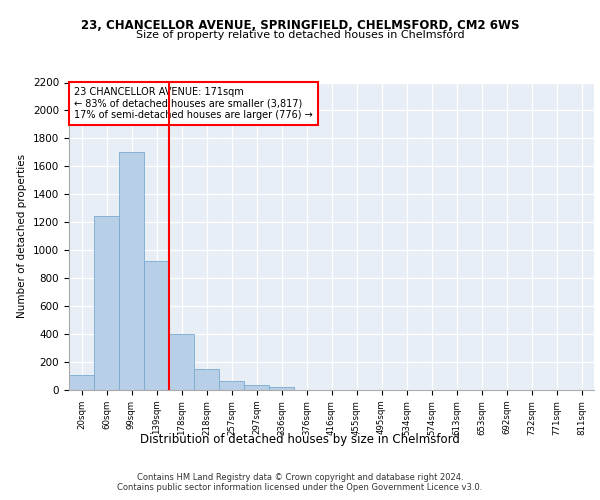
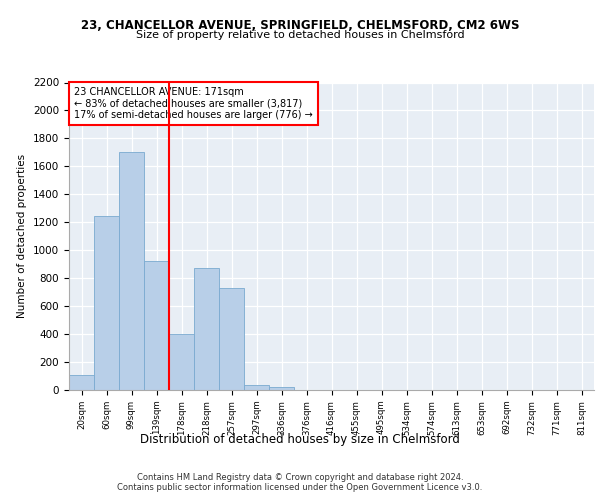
218sqm: 150 -> 870
257sqm: 60 -> 730
